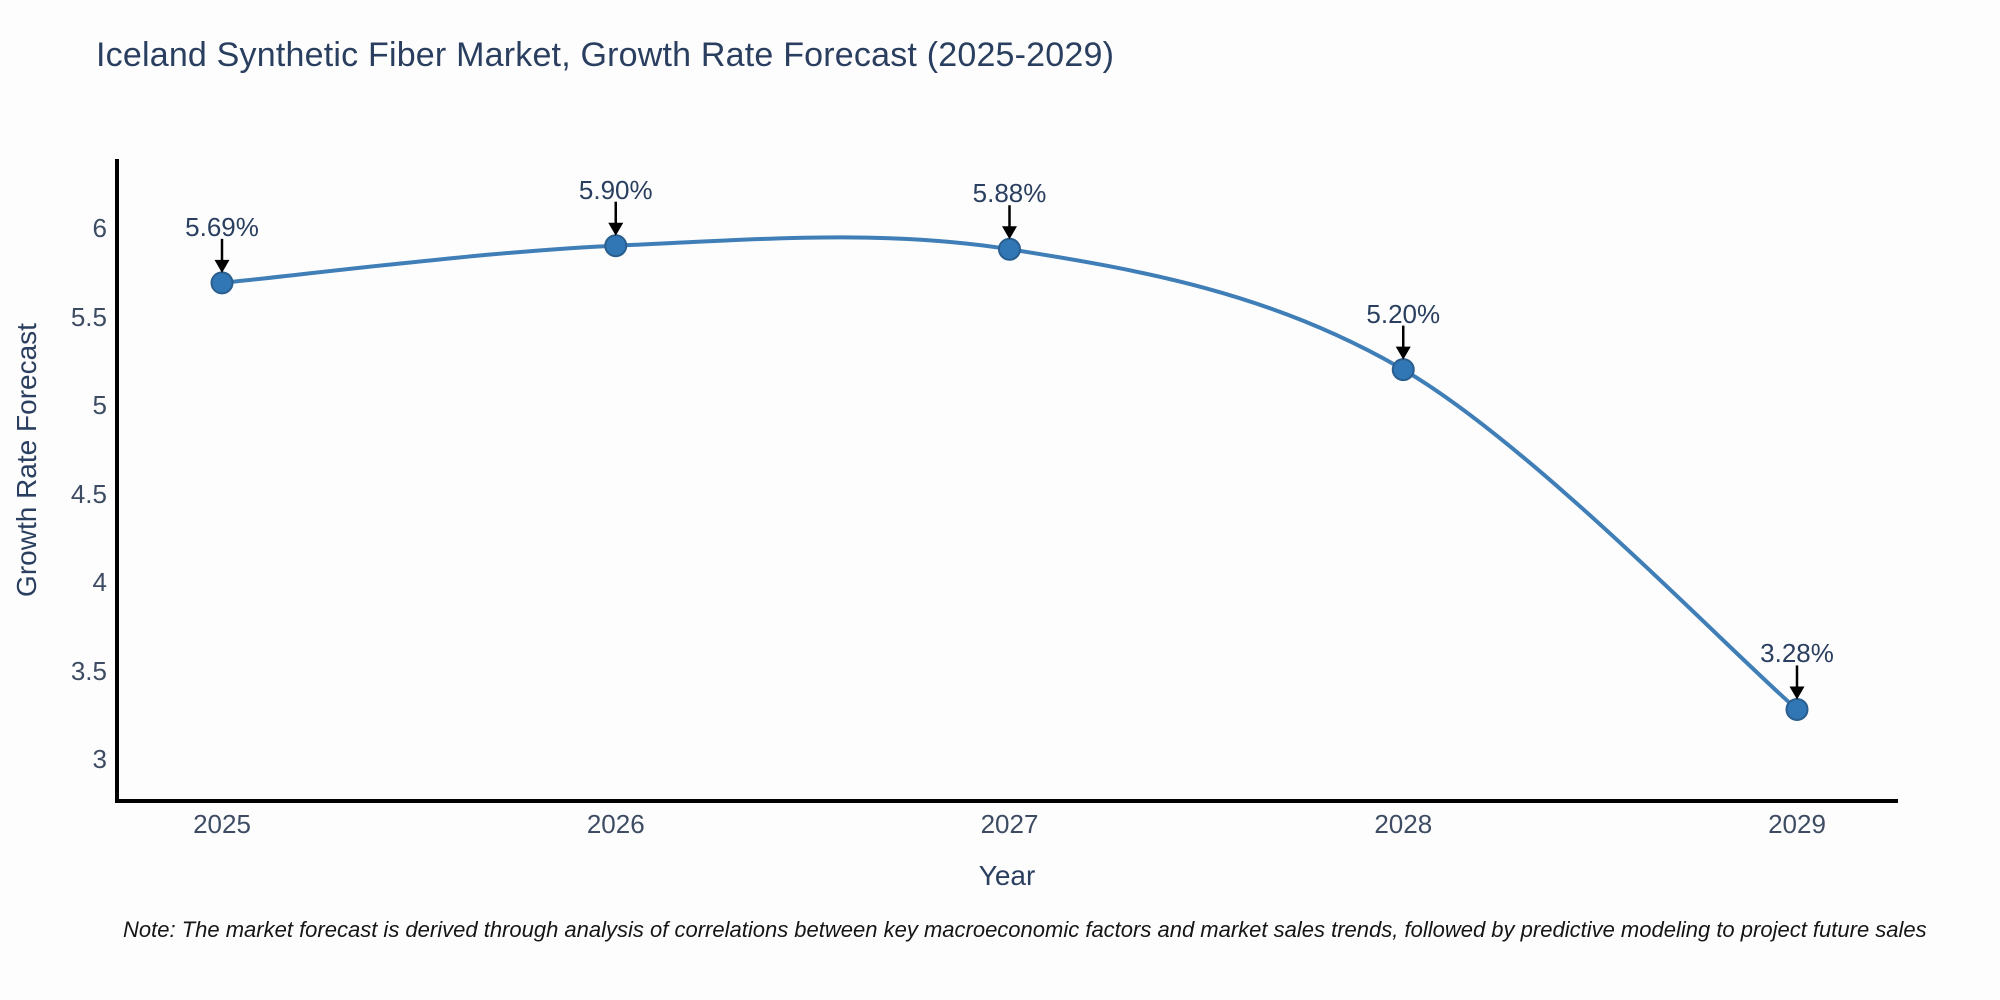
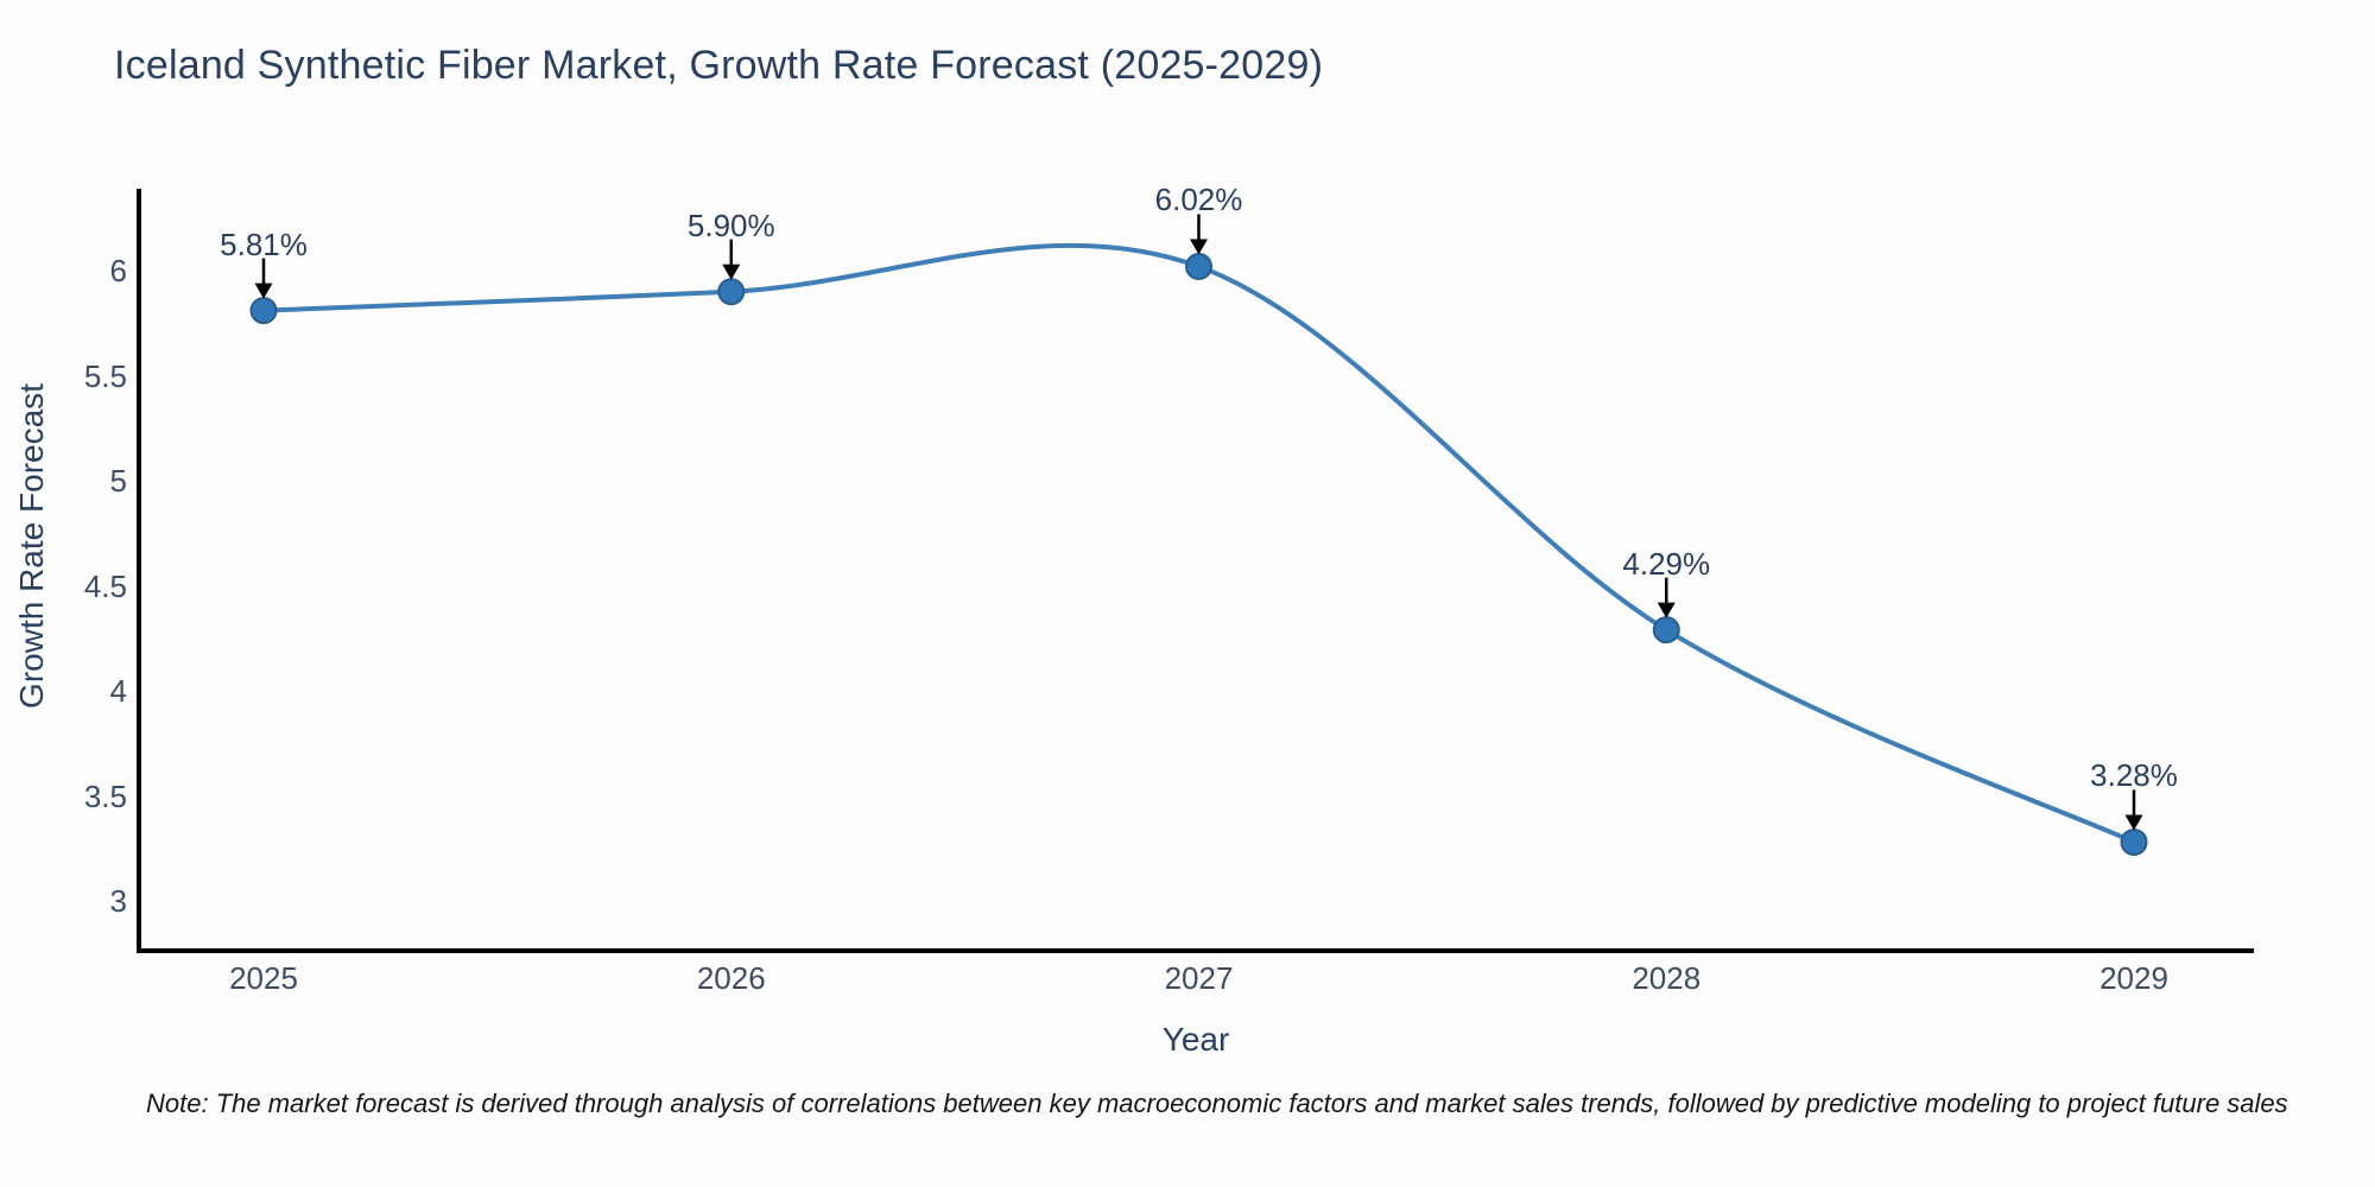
2025: 5.69% -> 5.81%
2027: 5.88% -> 6.02%
2028: 5.20% -> 4.29%
